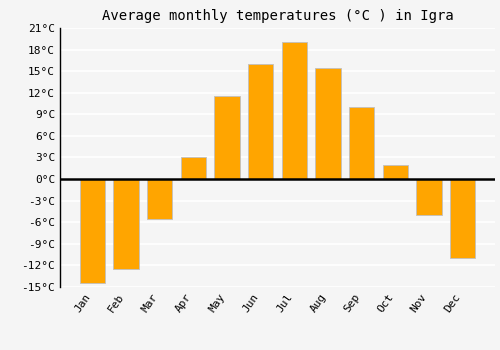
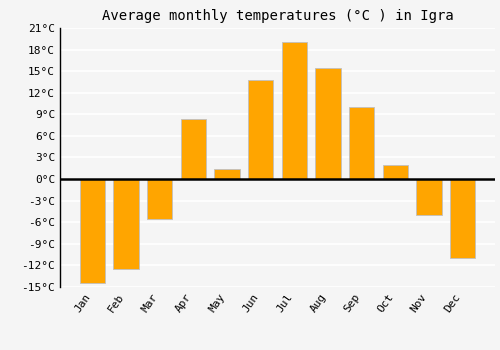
Apr: 3.0°C -> 8.4°C
May: 11.5°C -> 1.4°C
Jun: 16.0°C -> 13.8°C
